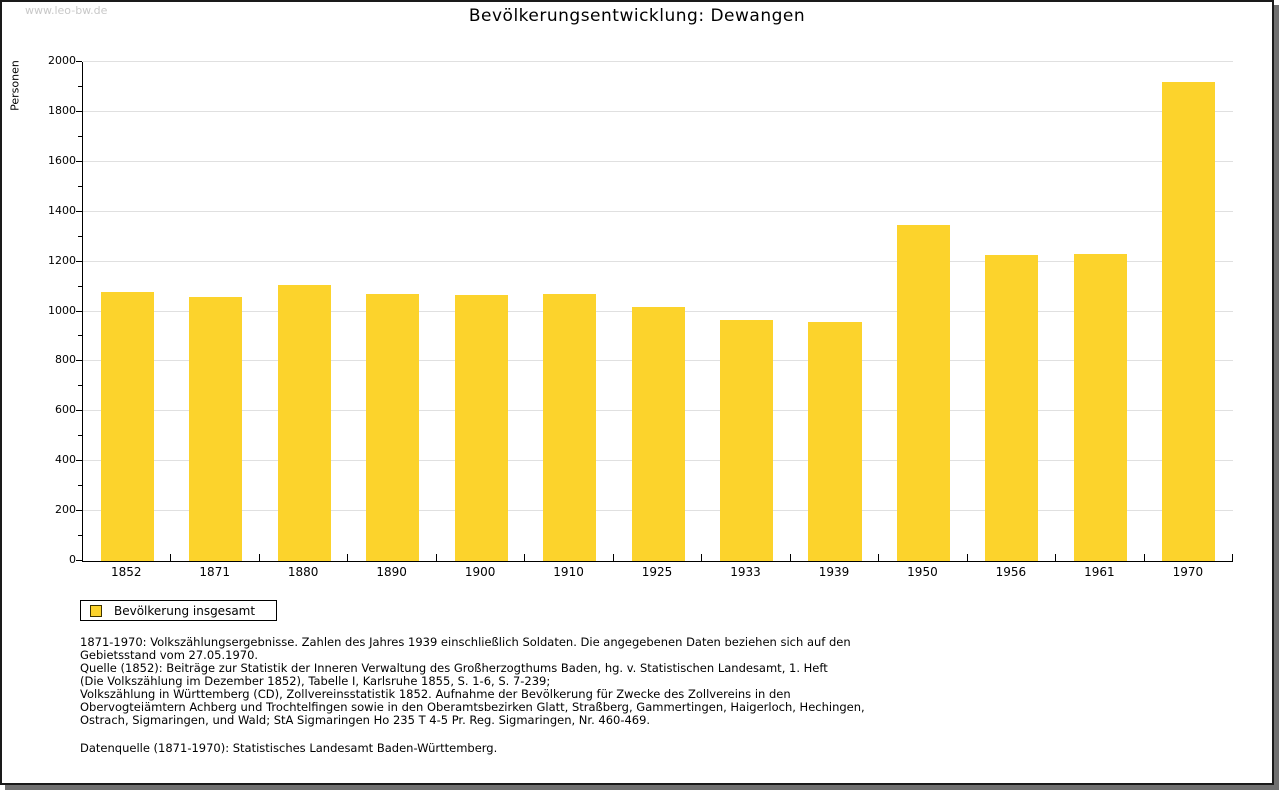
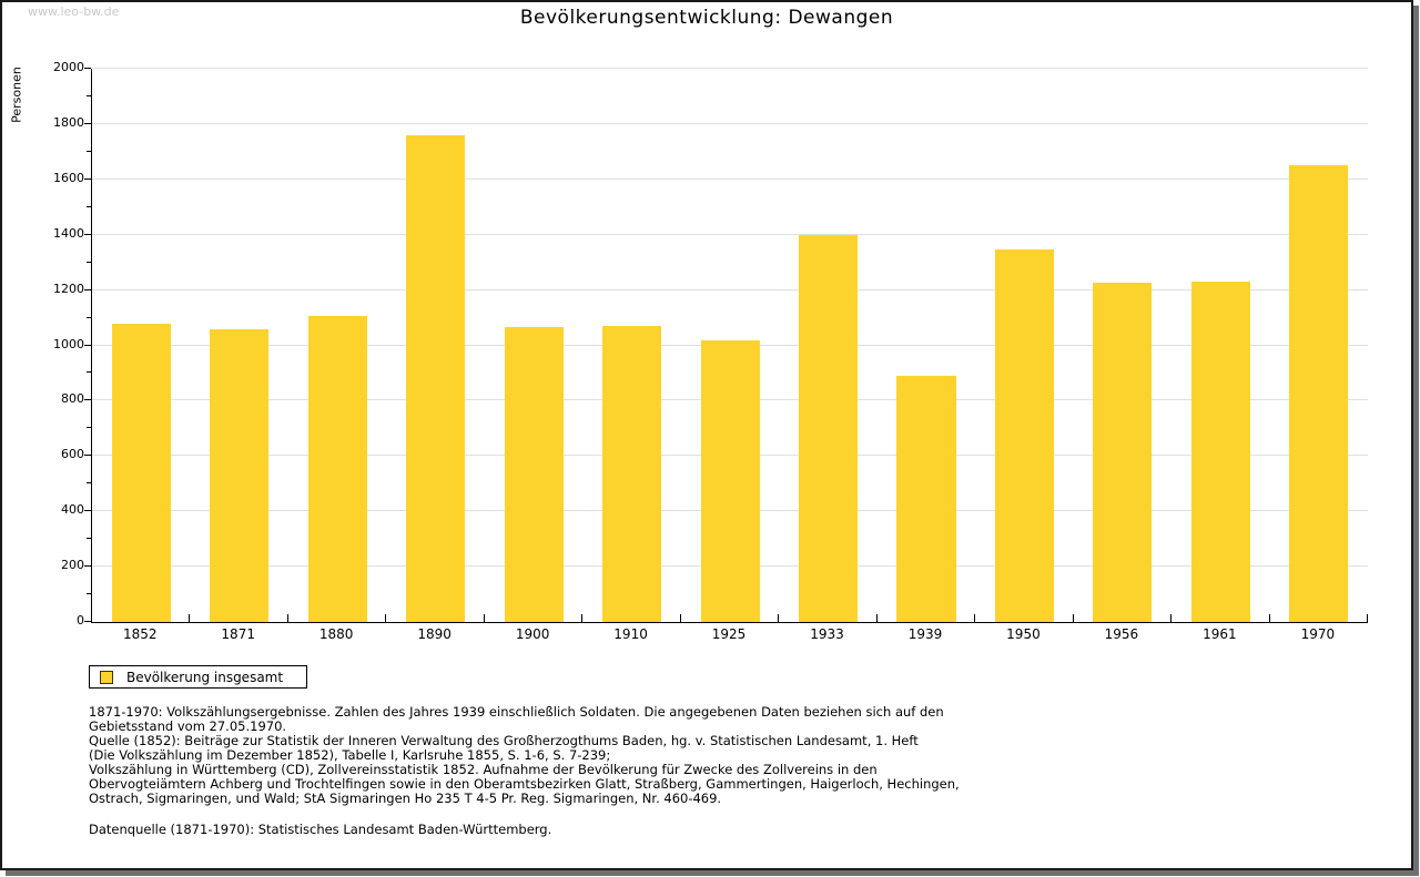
1890: 1070 -> 1760
1933: 970 -> 1400
1939: 960 -> 890
1970: 1920 -> 1650
